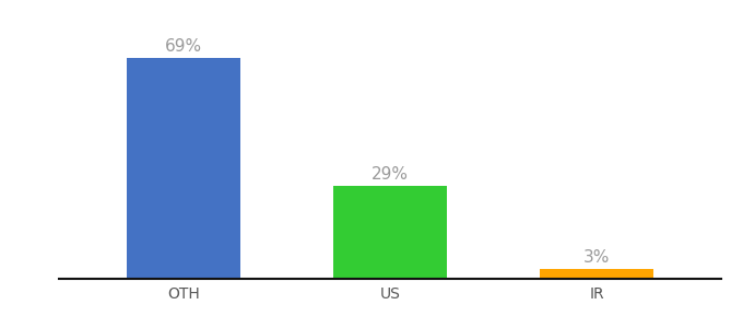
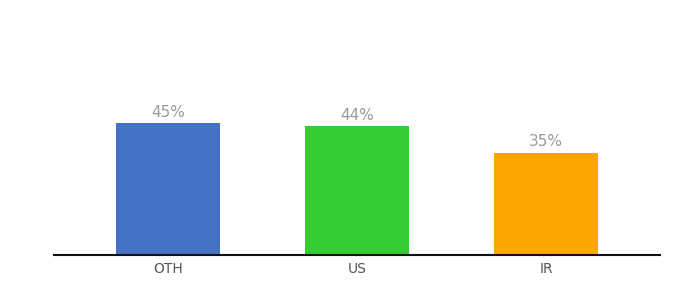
OTH: 69% -> 45%
US: 29% -> 44%
IR: 3% -> 35%
